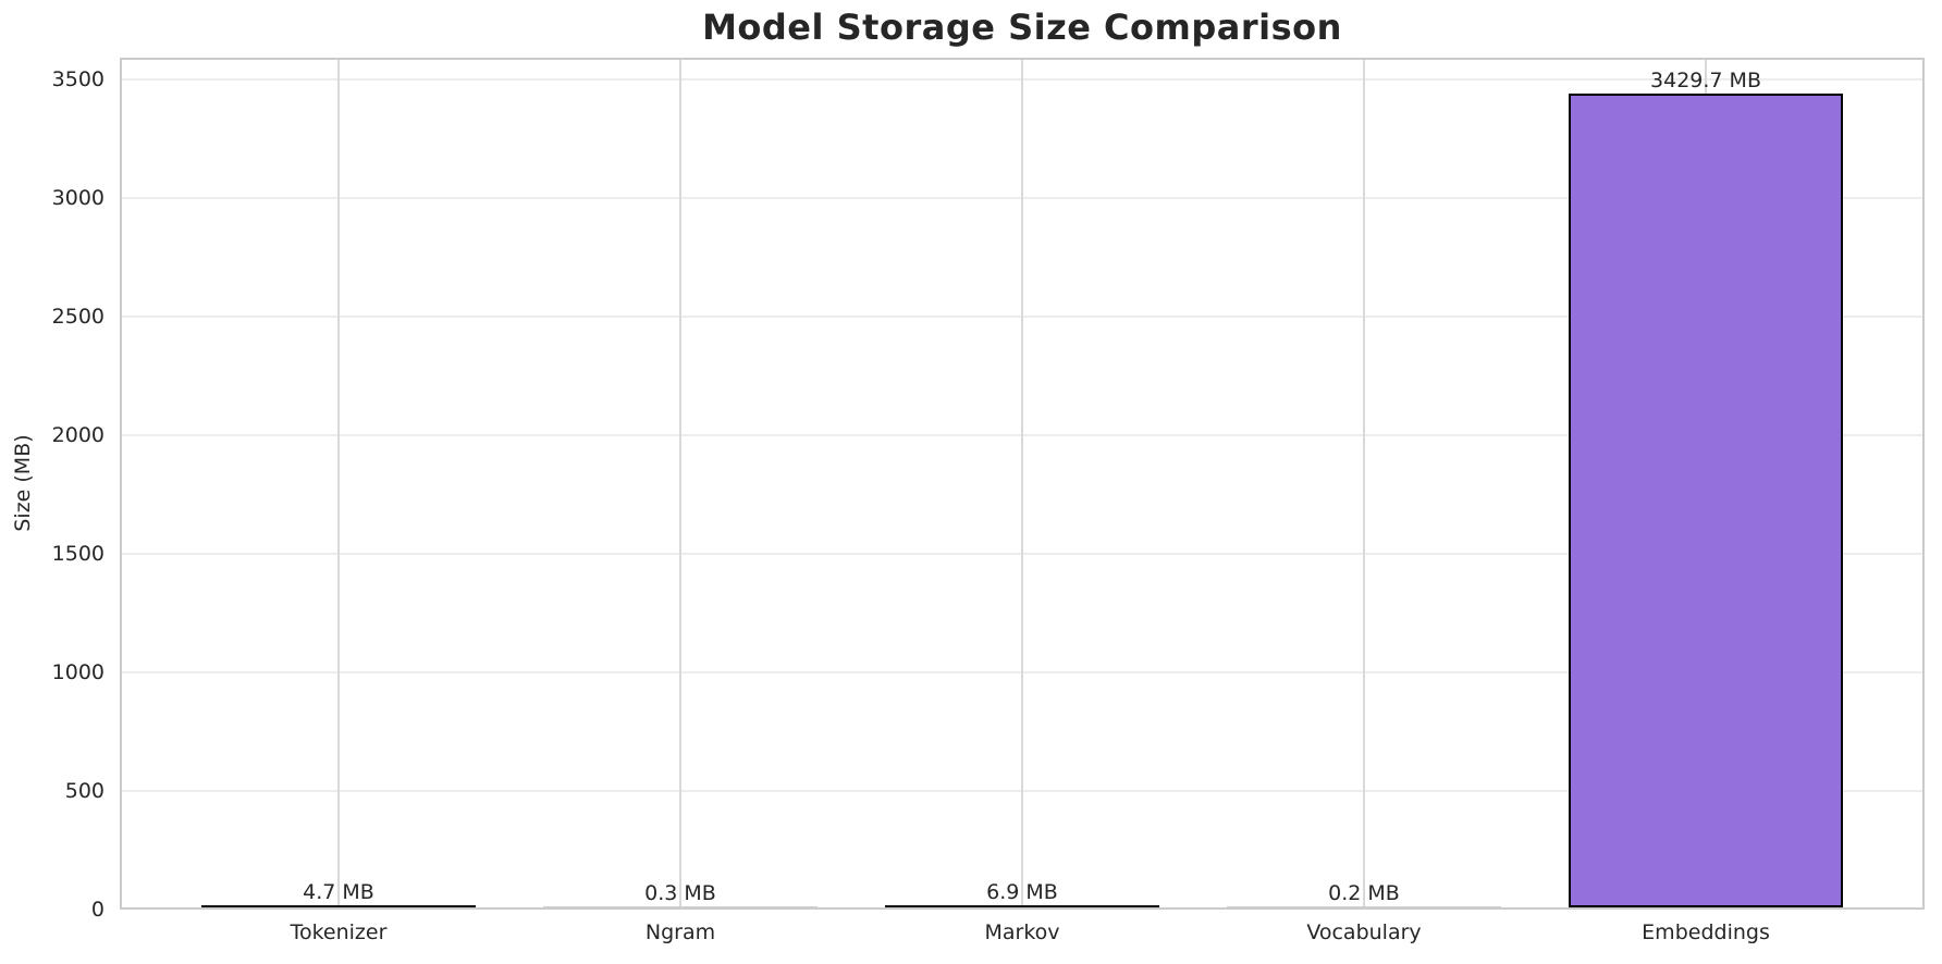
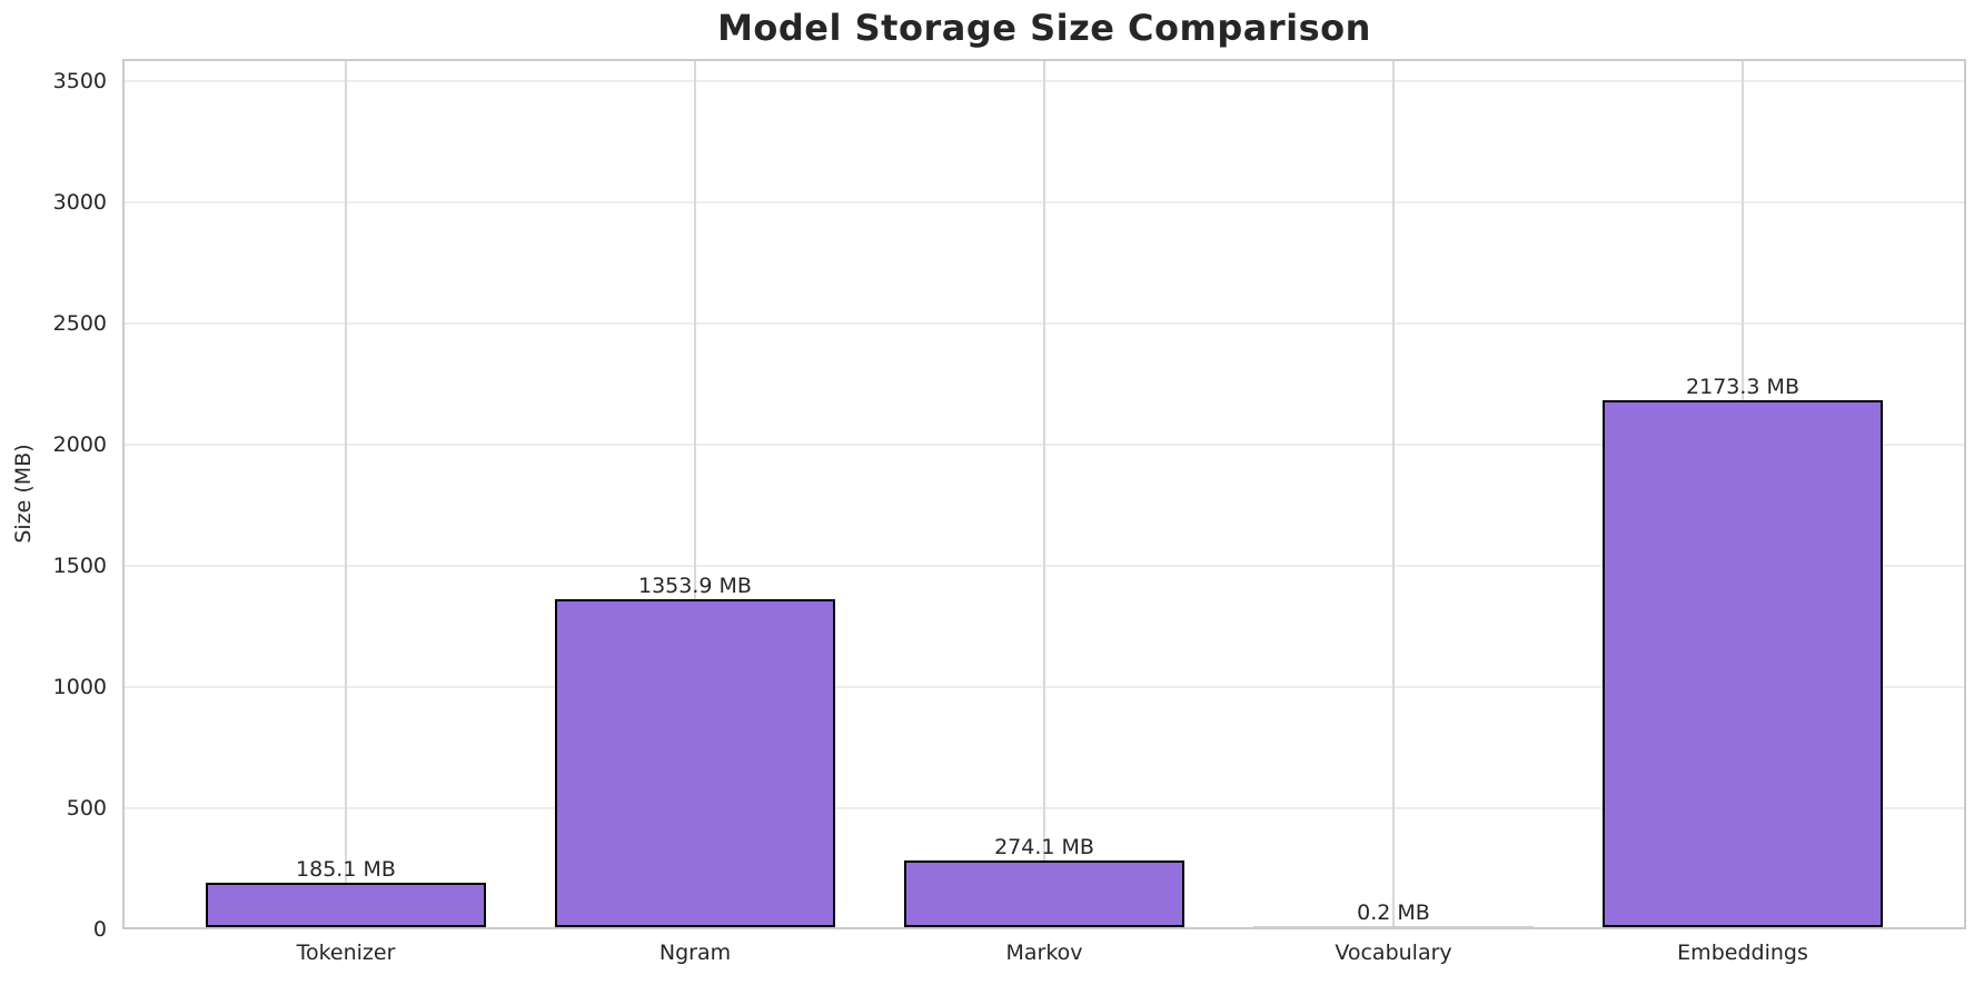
Tokenizer: 4.7 -> 185.1
Ngram: 0.3 -> 1353.9
Markov: 6.9 -> 274.1
Embeddings: 3429.7 -> 2173.3
